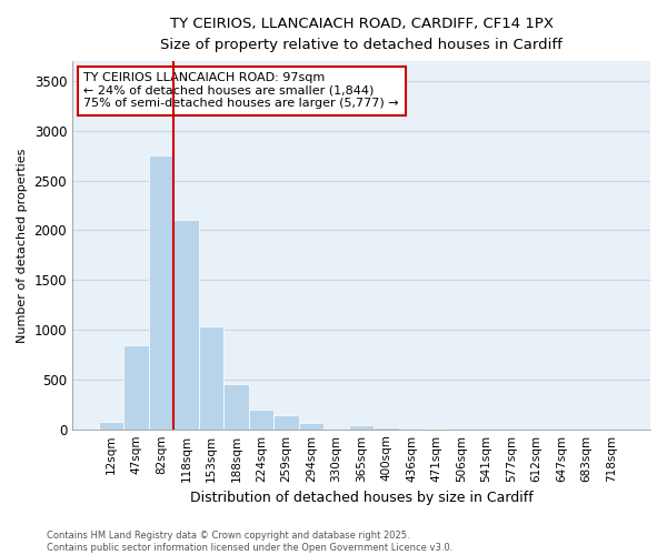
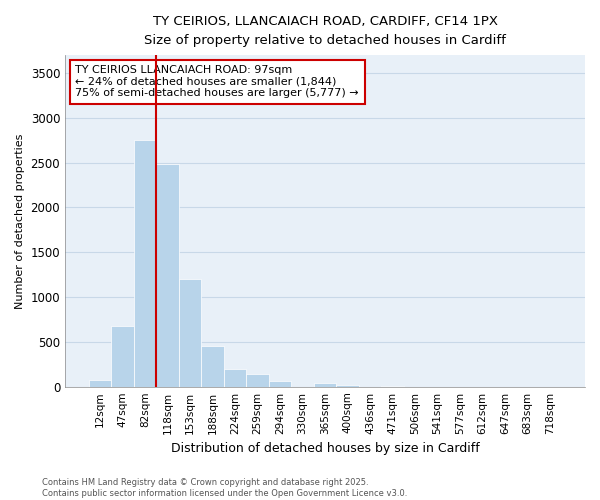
47sqm: 850 -> 680
118sqm: 2100 -> 2480
153sqm: 1030 -> 1200
